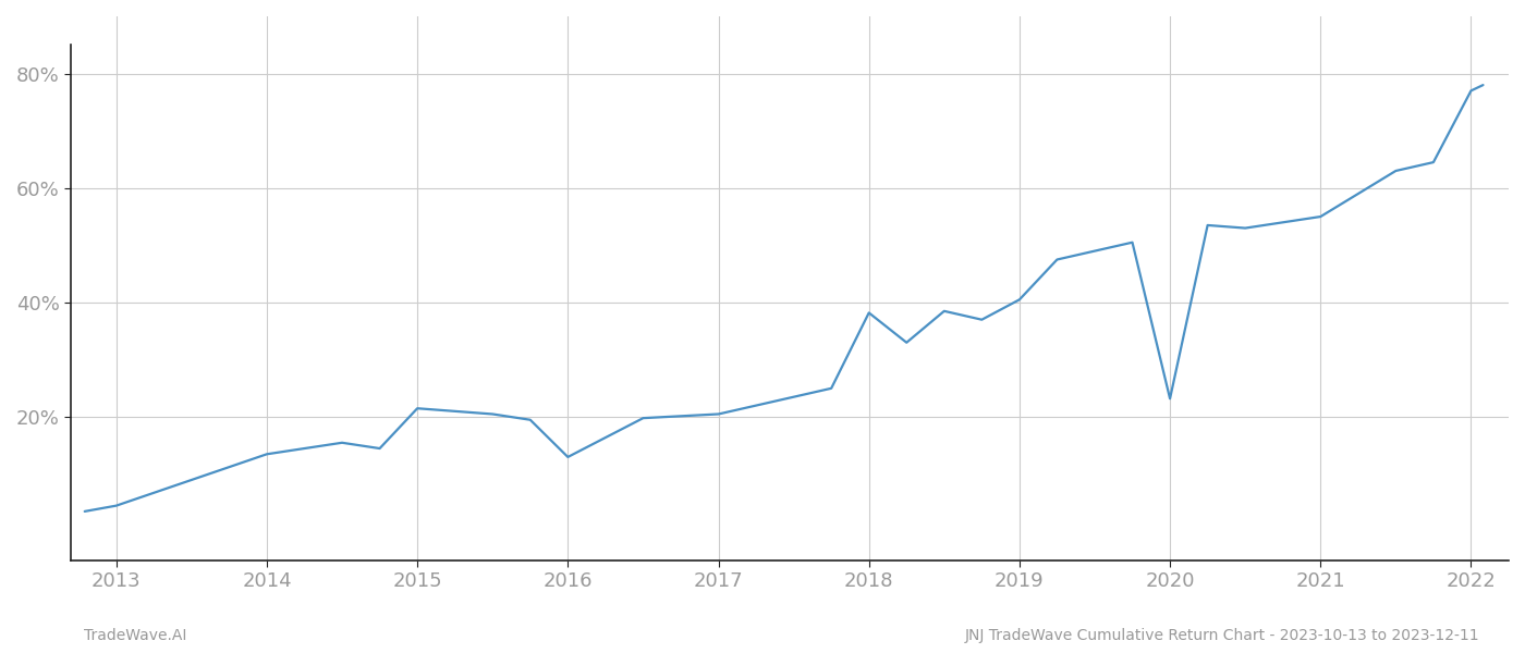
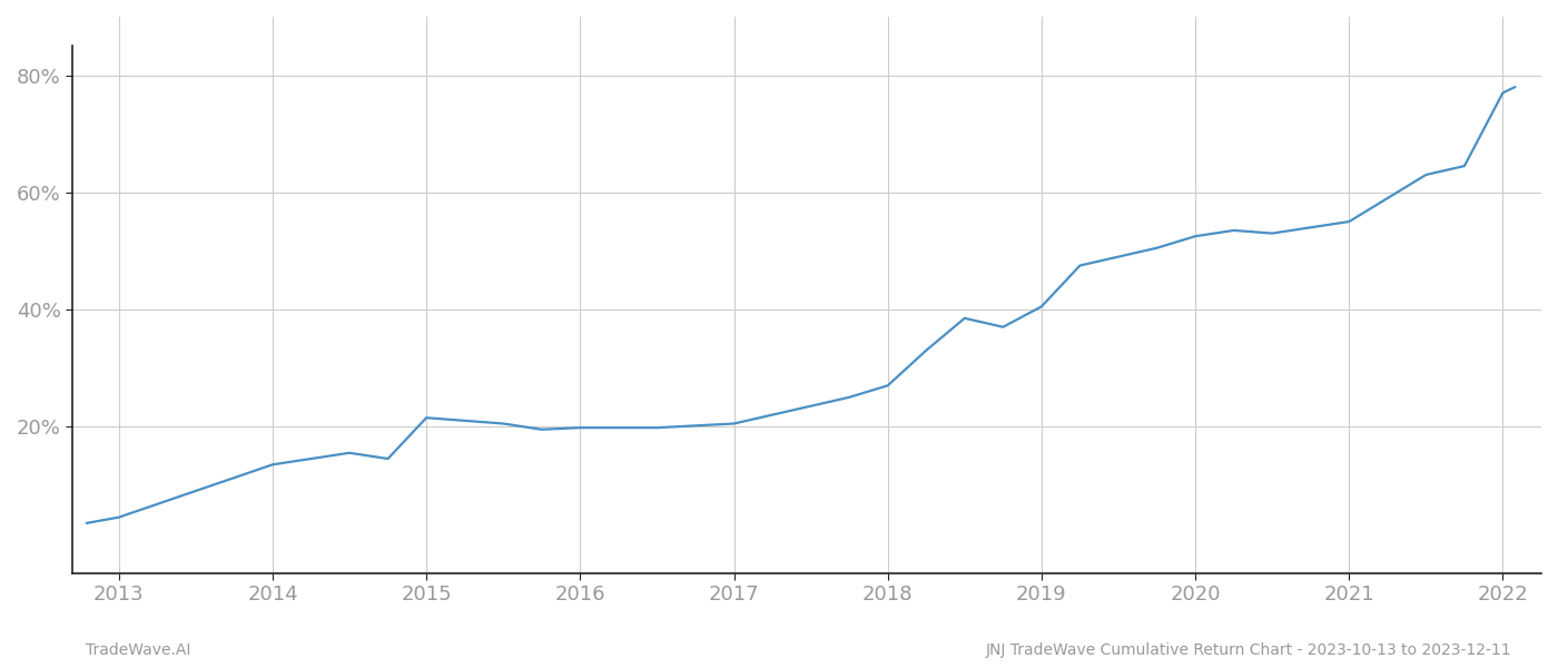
2016: 13.0% -> 19.8%
2018: 38.2% -> 27.0%
2020: 23.2% -> 52.5%
